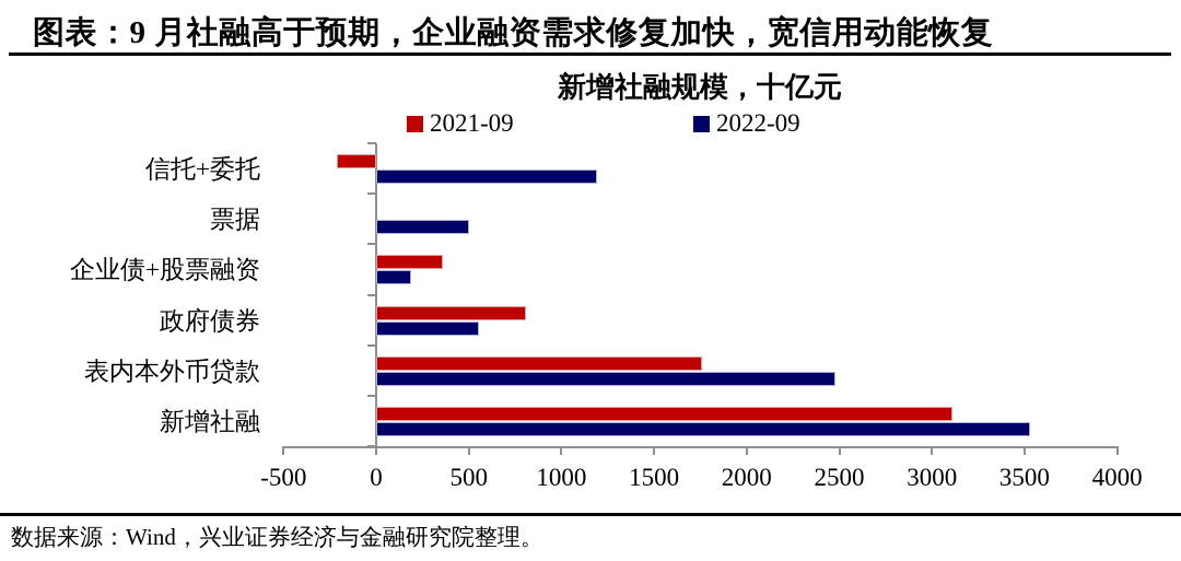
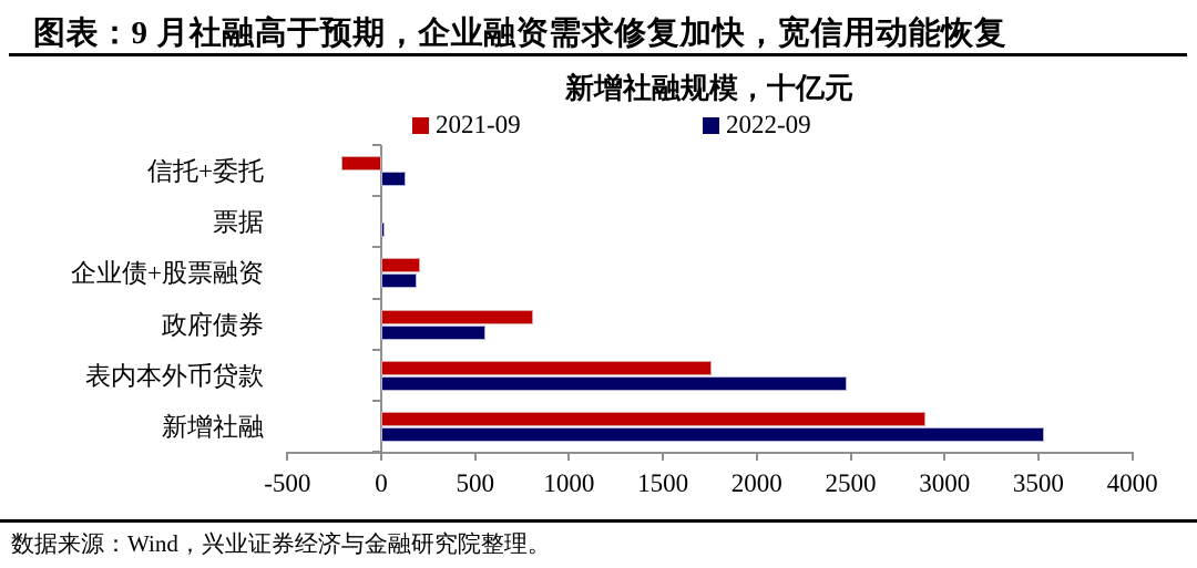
2022-09/信托+委托: 1190 -> 130
2022-09/票据: 500 -> 20
2021-09/企业债+股票融资: 360 -> 200
2021-09/新增社融: 3110 -> 2900
